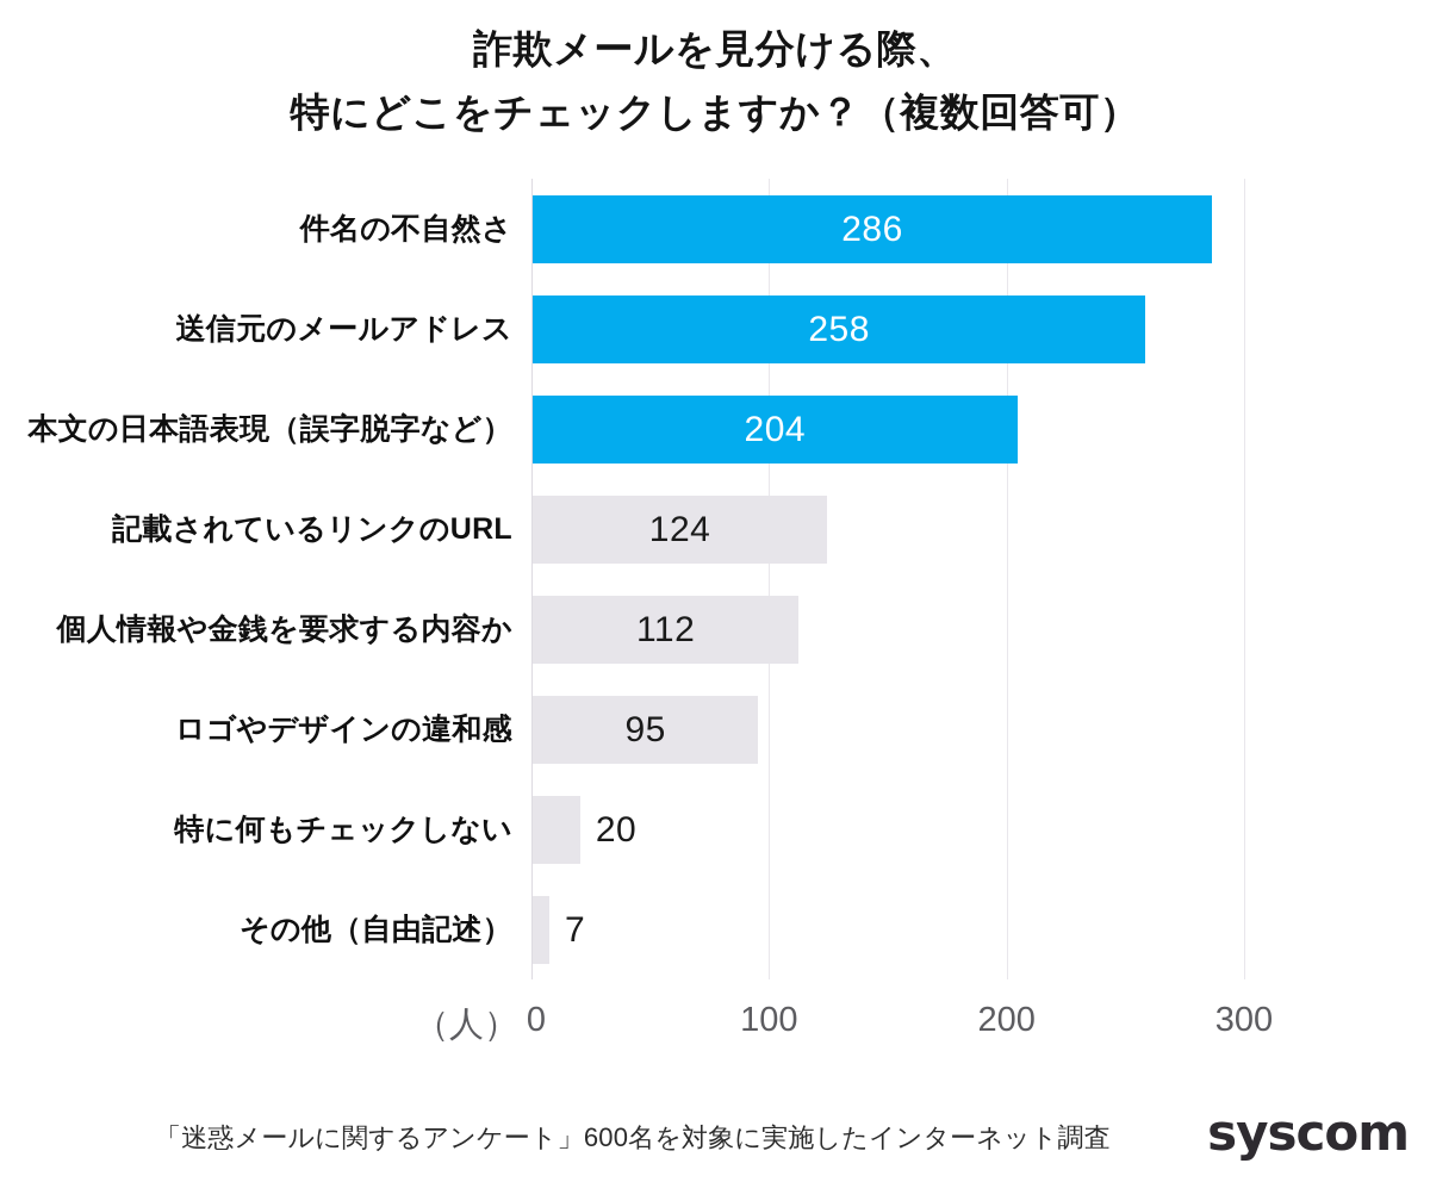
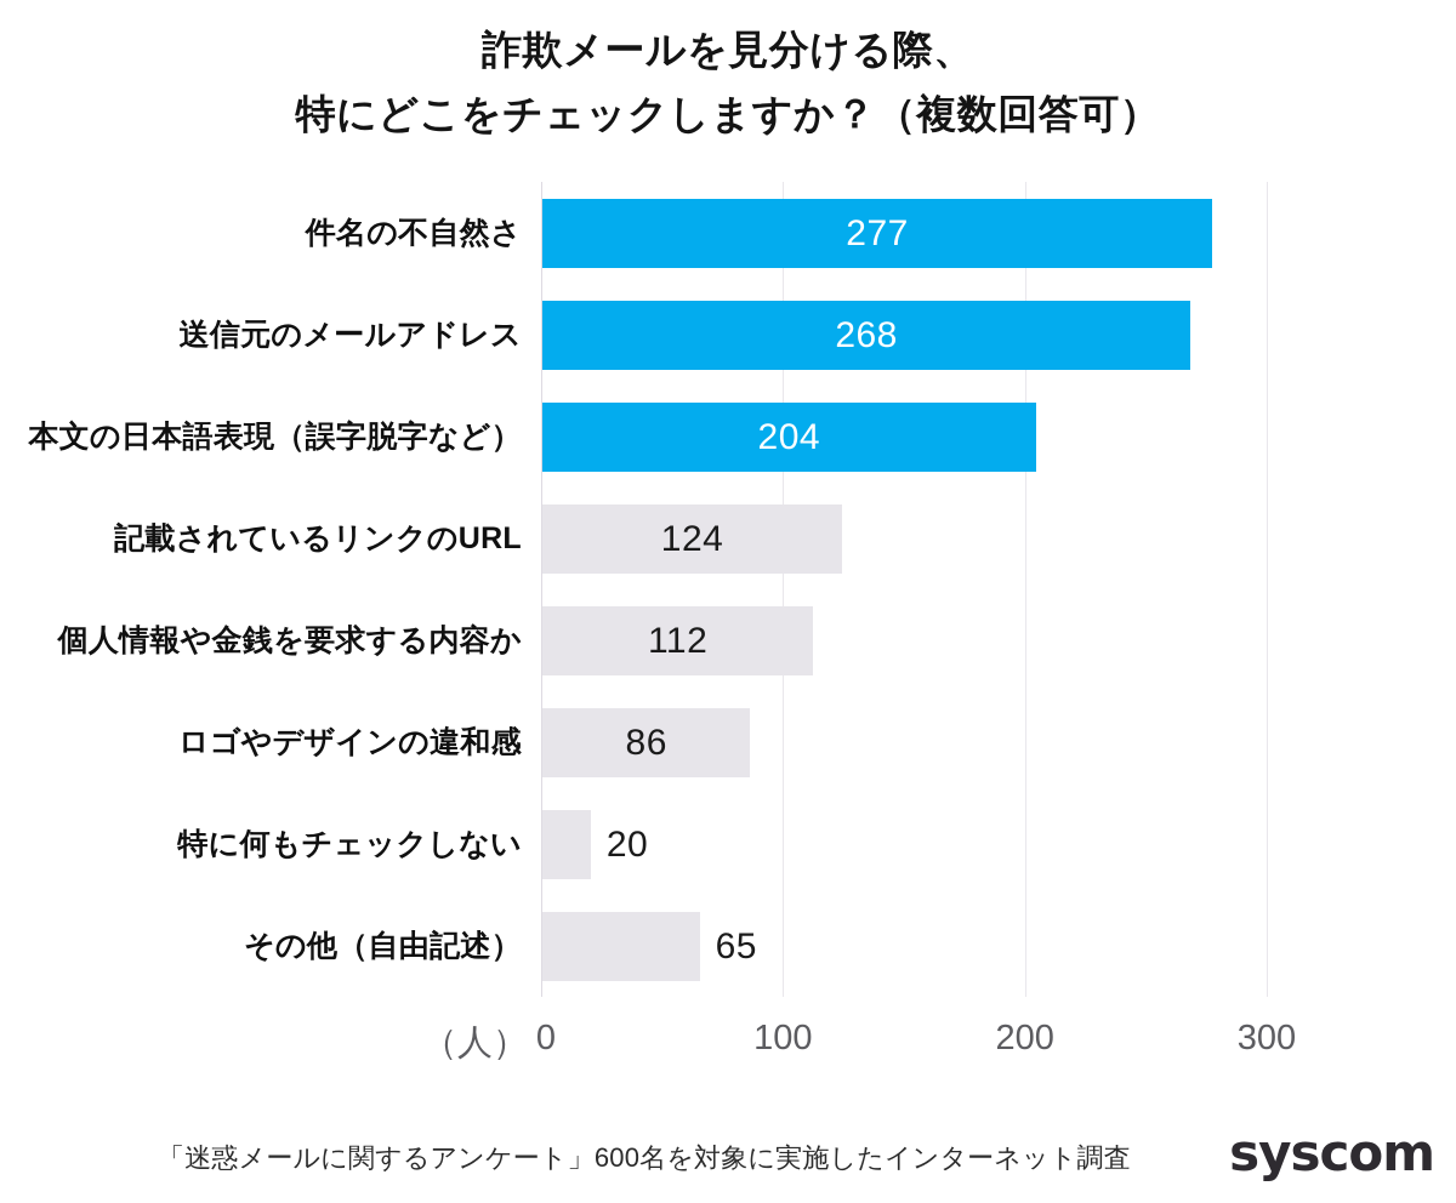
件名の不自然さ: 286 -> 277
送信元のメールアドレス: 258 -> 268
ロゴやデザインの違和感: 95 -> 86
その他（自由記述）: 7 -> 65
